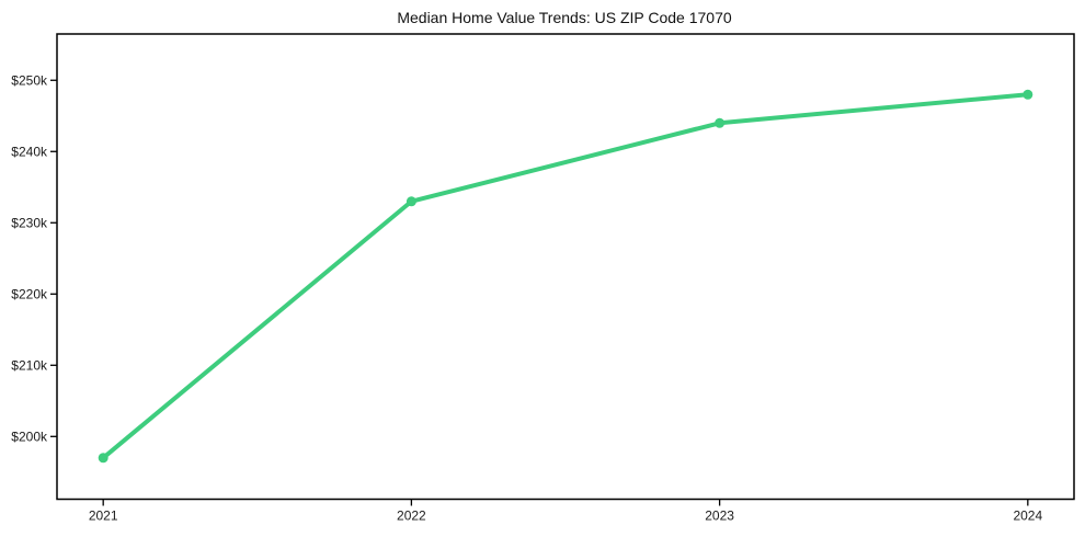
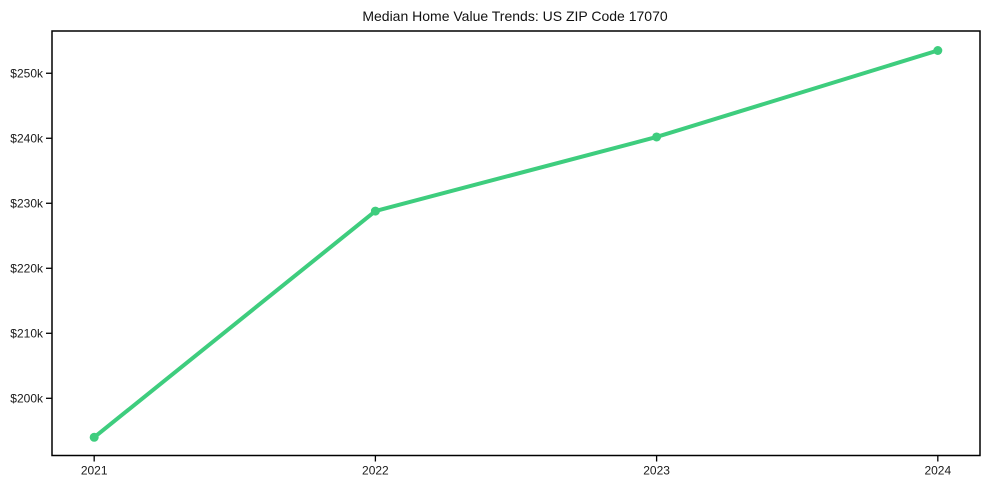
2021: $197k -> $194k
2022: $233k -> $229k
2023: $244k -> $240k
2024: $248k -> $254k
